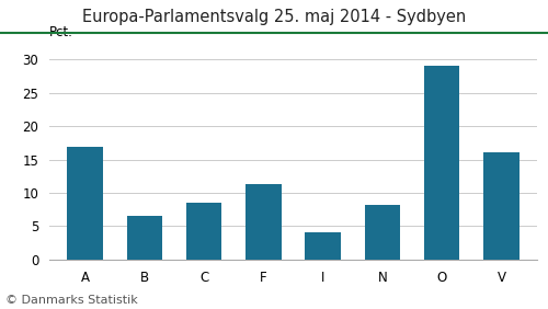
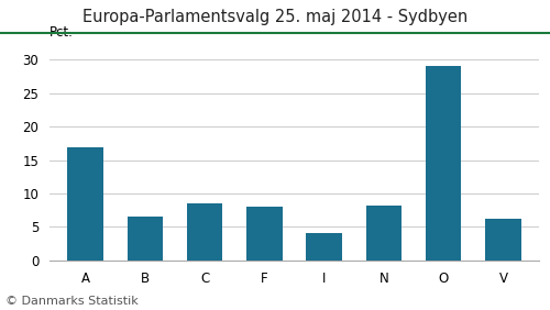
F: 11.3 -> 8.0
V: 16.1 -> 6.2
